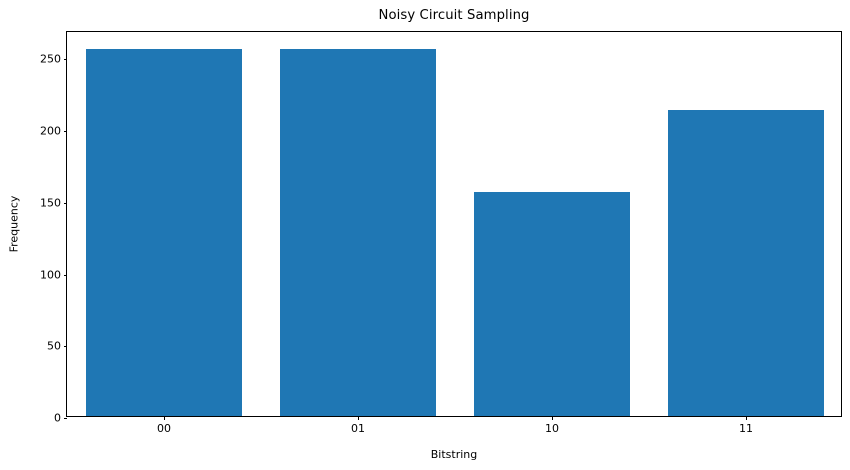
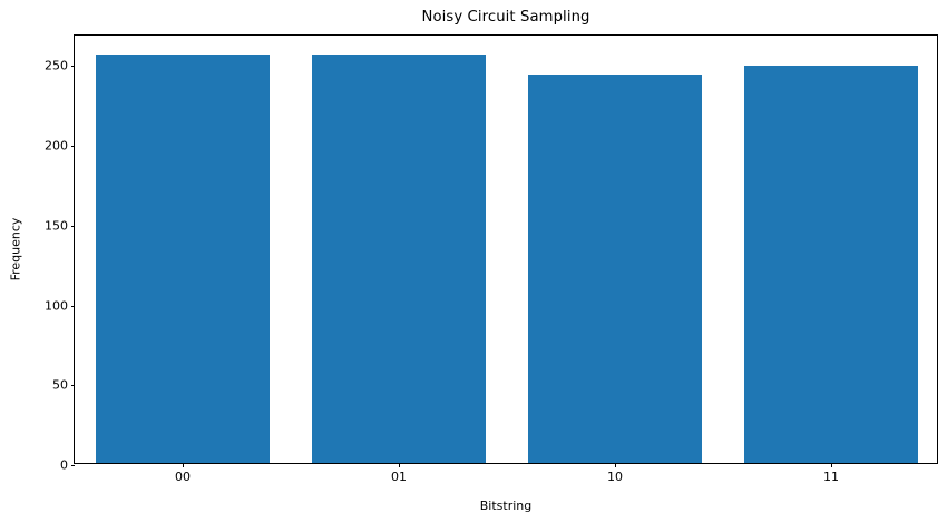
10: 156 -> 243
11: 213 -> 249
